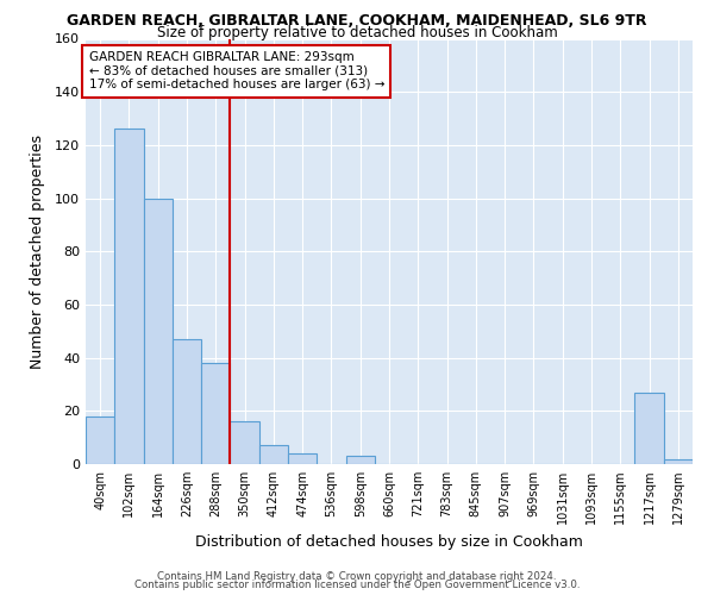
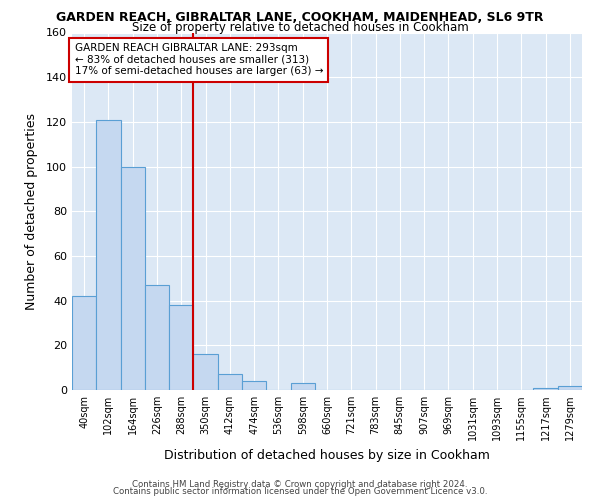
40sqm: 18 -> 42
102sqm: 126 -> 121
1217sqm: 27 -> 1
